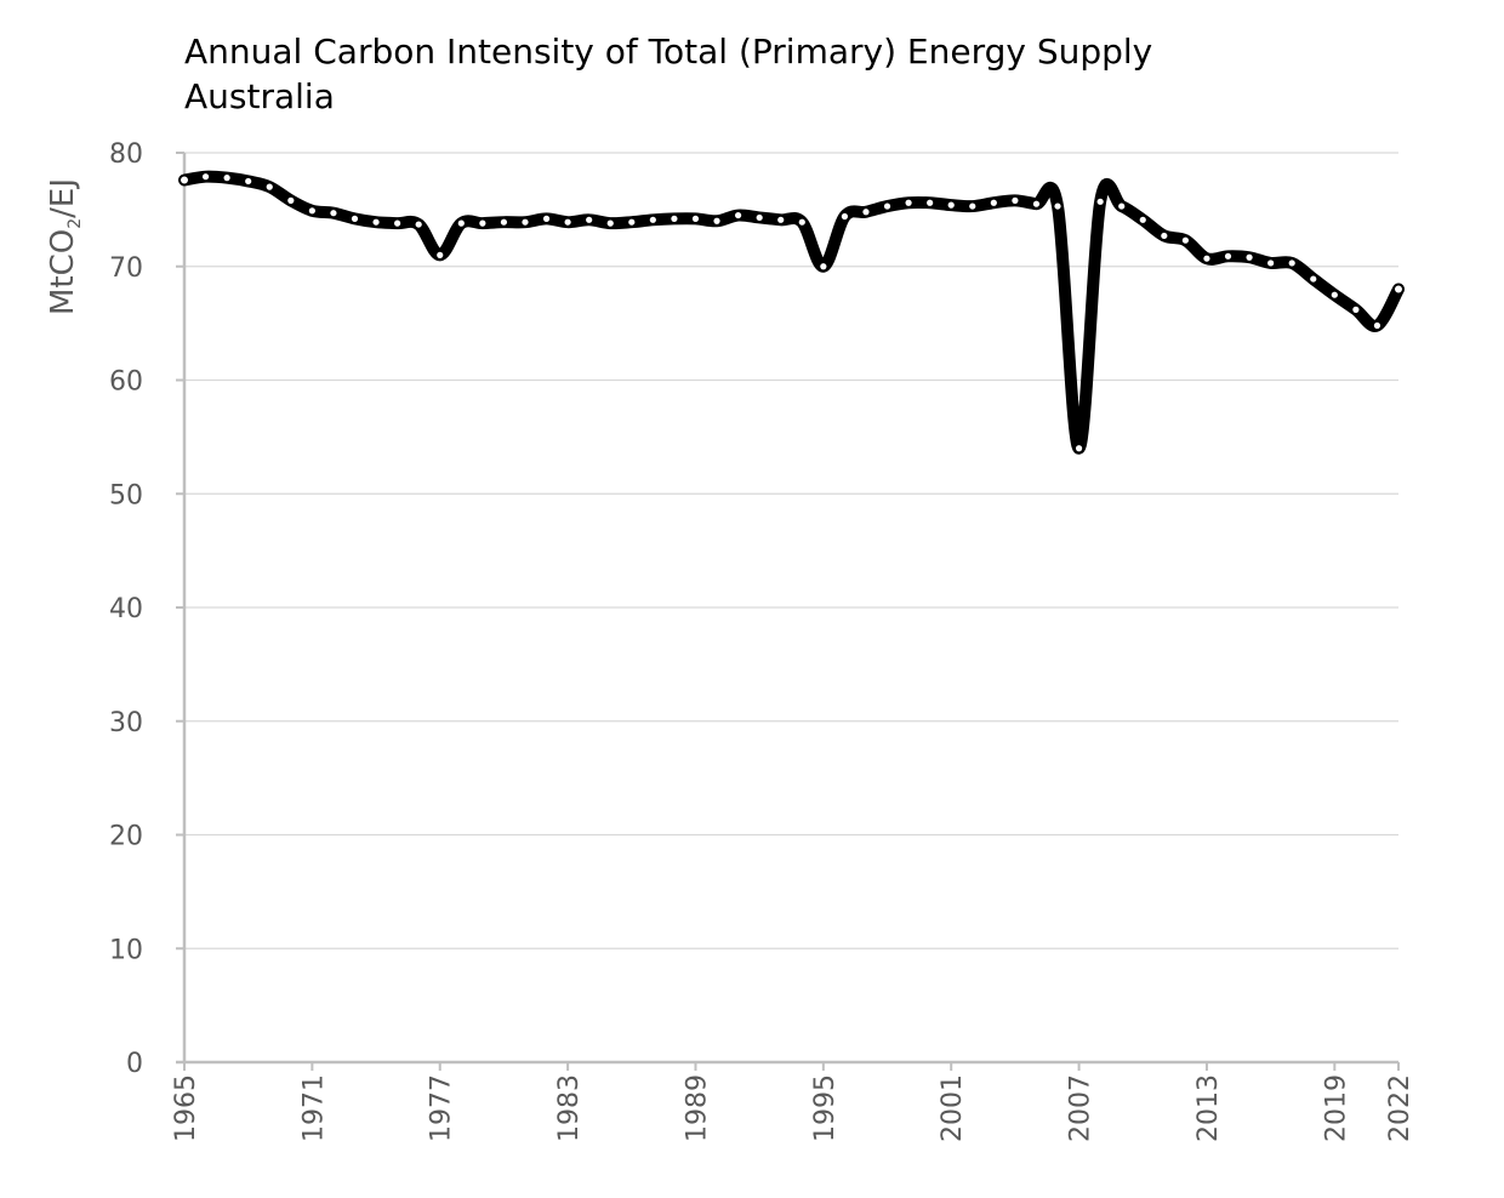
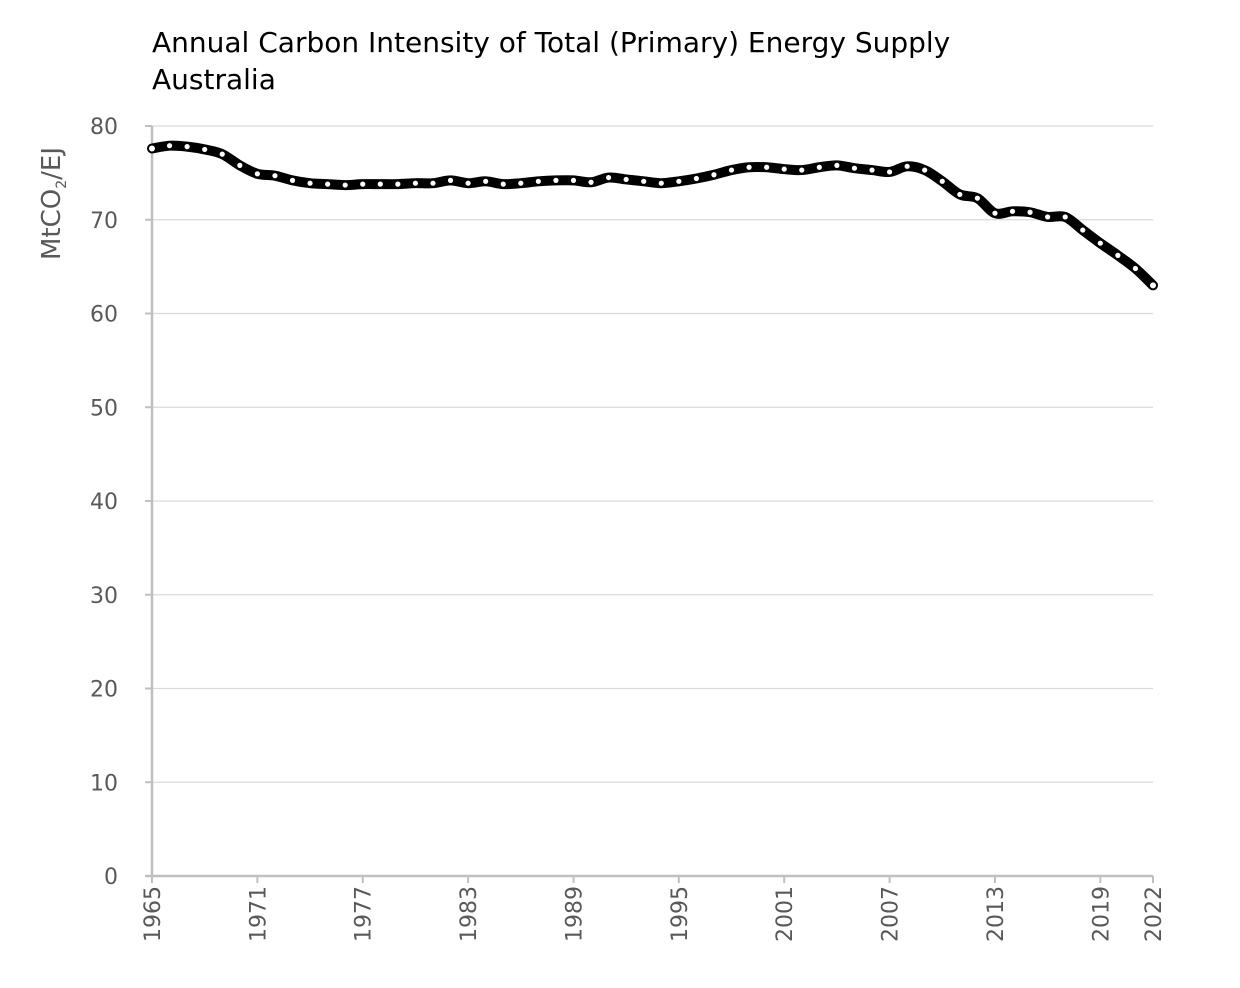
1977: 71 -> 74
1995: 70 -> 74
2007: 54 -> 75
2022: 68 -> 63
